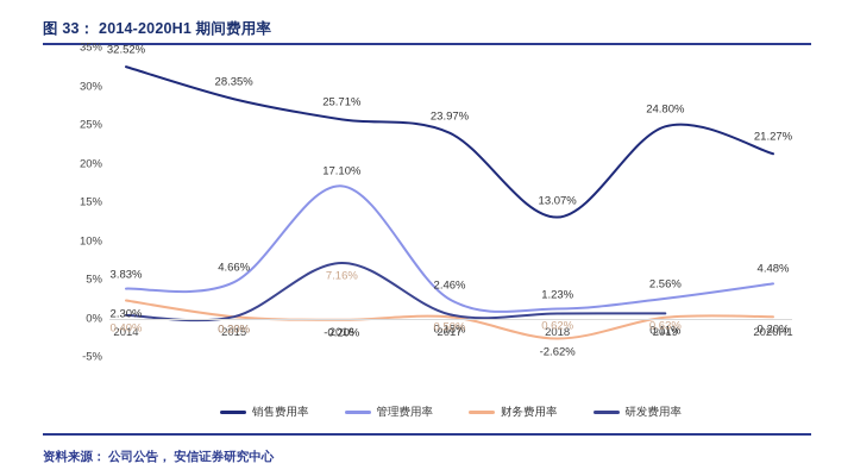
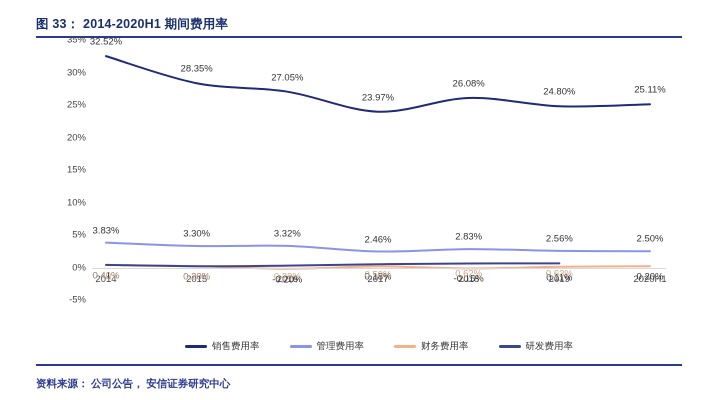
财务费用率/2014: 2.30% -> 0.41%
管理费用率/2015: 4.66% -> 3.30%
销售费用率/2016: 25.71% -> 27.05%
管理费用率/2016: 17.10% -> 3.32%
研发费用率/2016: 7.16% -> 0.29%
销售费用率/2018: 13.07% -> 26.08%
管理费用率/2018: 1.23% -> 2.83%
财务费用率/2018: -2.62% -> -0.15%
销售费用率/2020H1: 21.27% -> 25.11%
管理费用率/2020H1: 4.48% -> 2.50%
